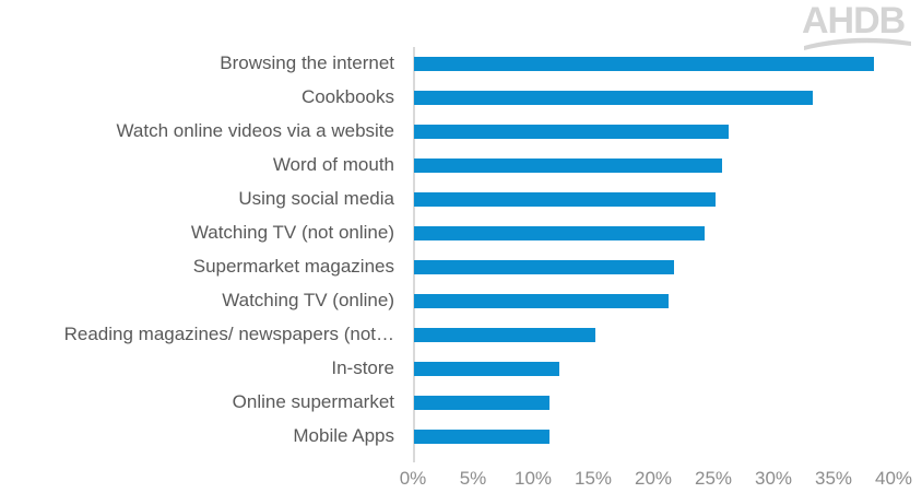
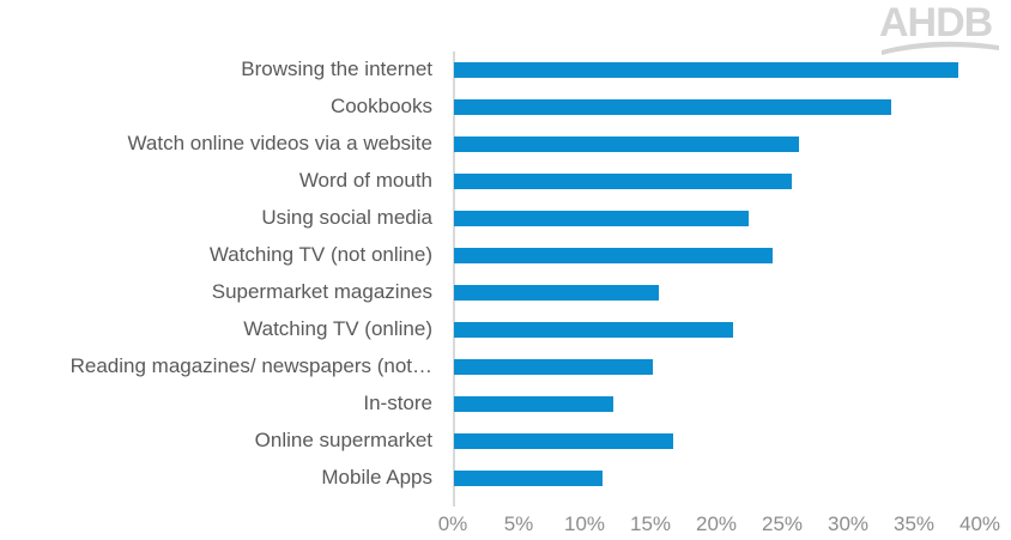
Using social media: 25.1% -> 22.4%
Supermarket magazines: 21.6% -> 15.5%
Online supermarket: 11.3% -> 16.6%
